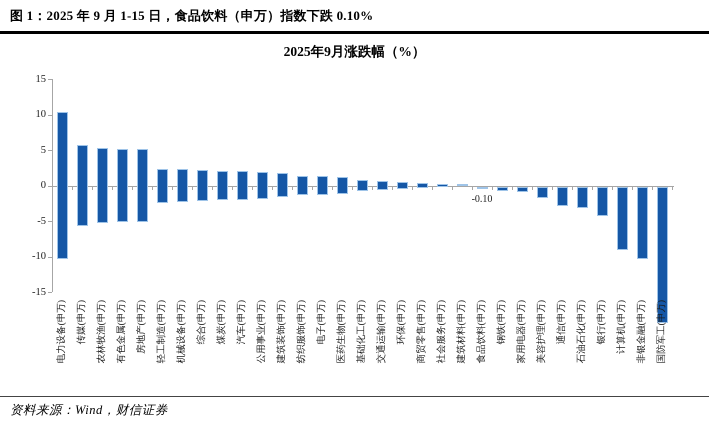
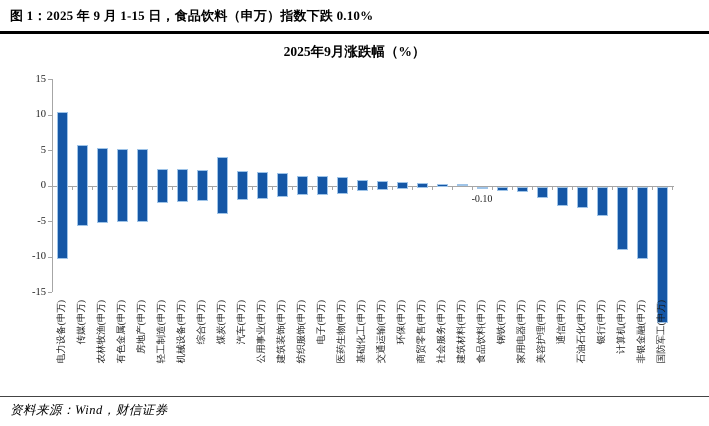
煤炭(申万): 2 -> 4
